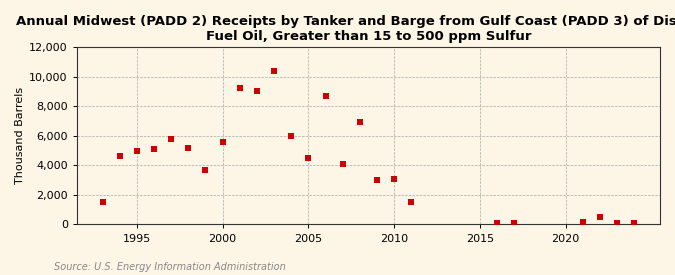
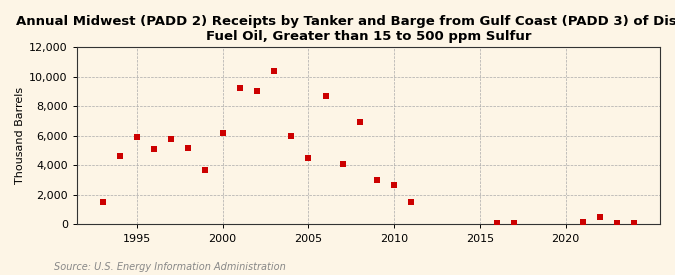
1995: 5,000 -> 5,900
2000: 5,600 -> 6,200
2010: 3,100 -> 2,600
